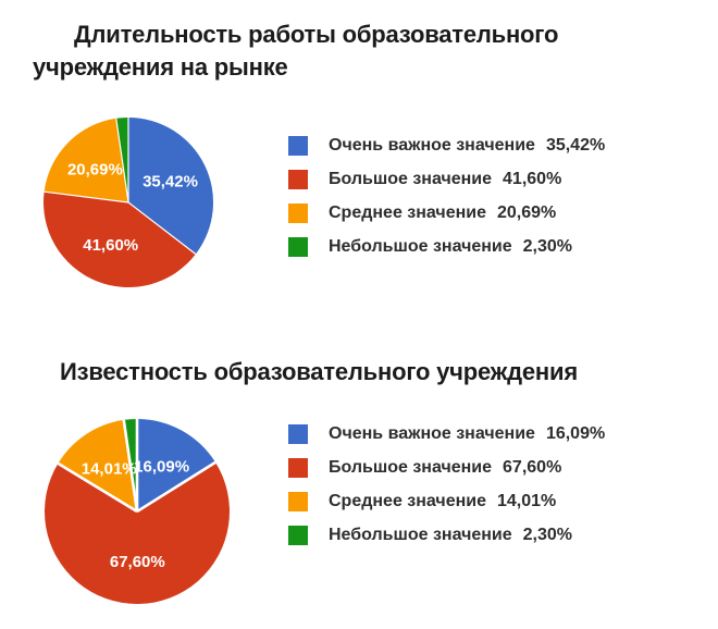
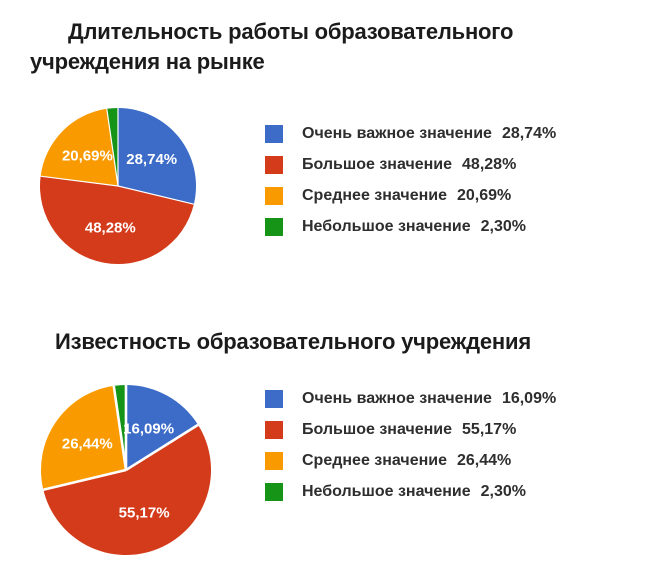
Длительность работы образовательного учреждения на рынке/Очень важное значение: 35,42% -> 28,74%
Длительность работы образовательного учреждения на рынке/Большое значение: 41,60% -> 48,28%
Известность образовательного учреждения/Большое значение: 67,60% -> 55,17%
Известность образовательного учреждения/Среднее значение: 14,01% -> 26,44%
